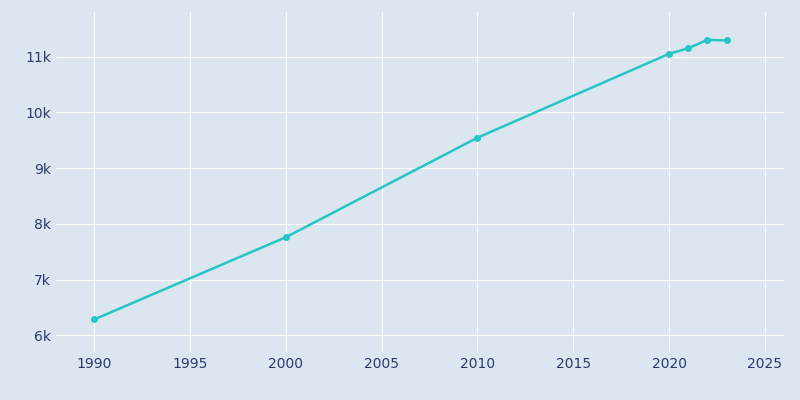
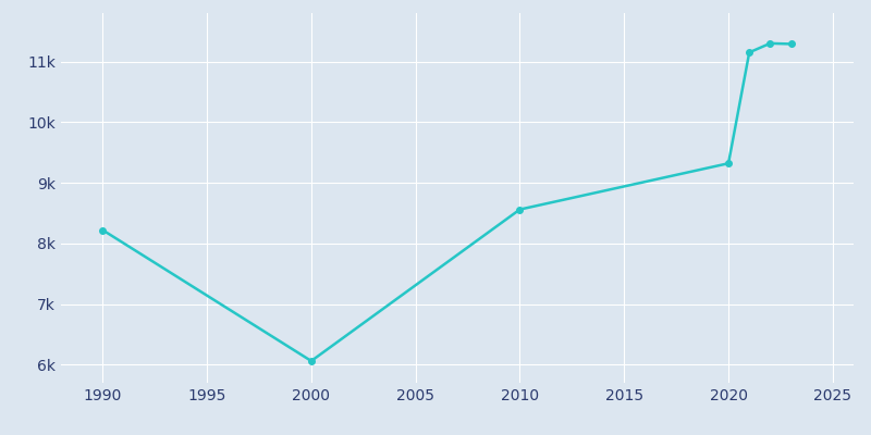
1990: 6.28k -> 8.22k
2000: 7.76k -> 6.06k
2010: 9.54k -> 8.56k
2020: 11.05k -> 9.32k
